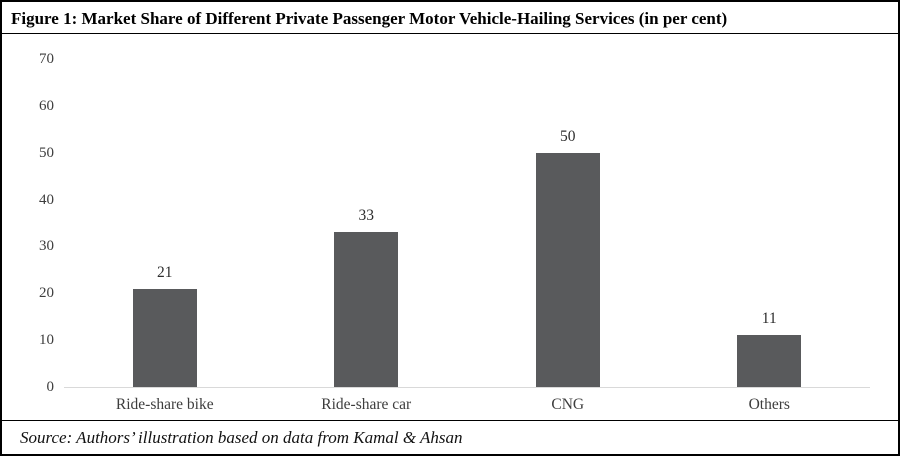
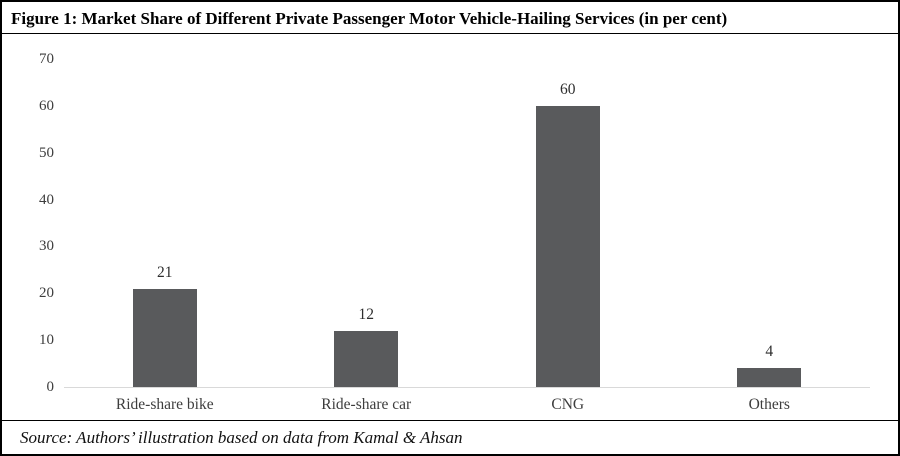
Ride-share car: 33 -> 12
CNG: 50 -> 60
Others: 11 -> 4
